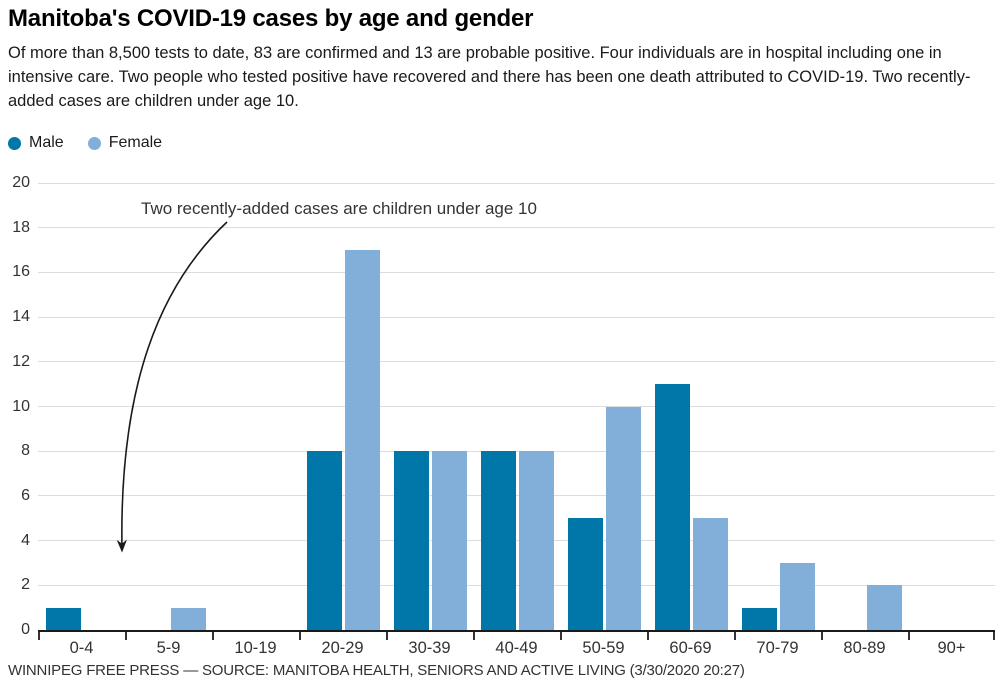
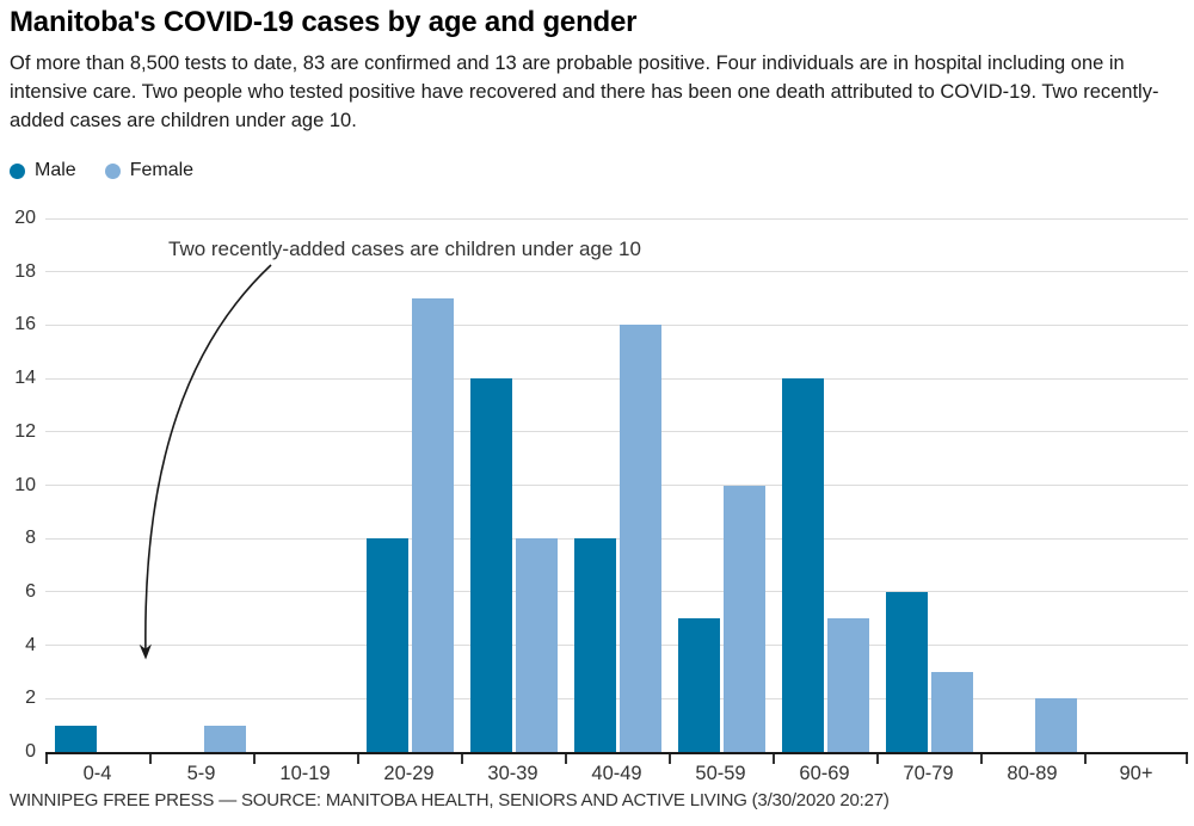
Male/30-39: 8 -> 14
Female/40-49: 8 -> 16
Male/60-69: 11 -> 14
Male/70-79: 1 -> 6
